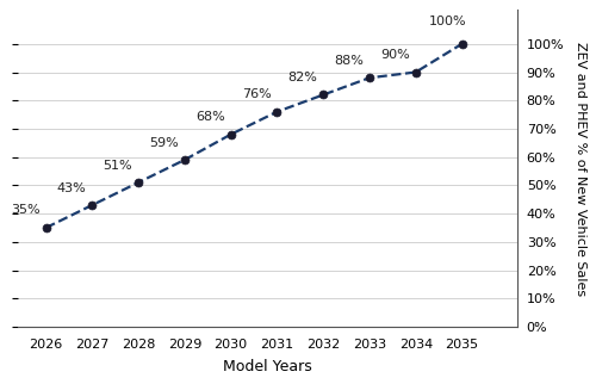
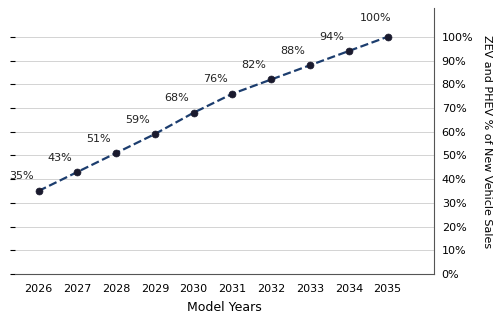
2034: 90% -> 94%
